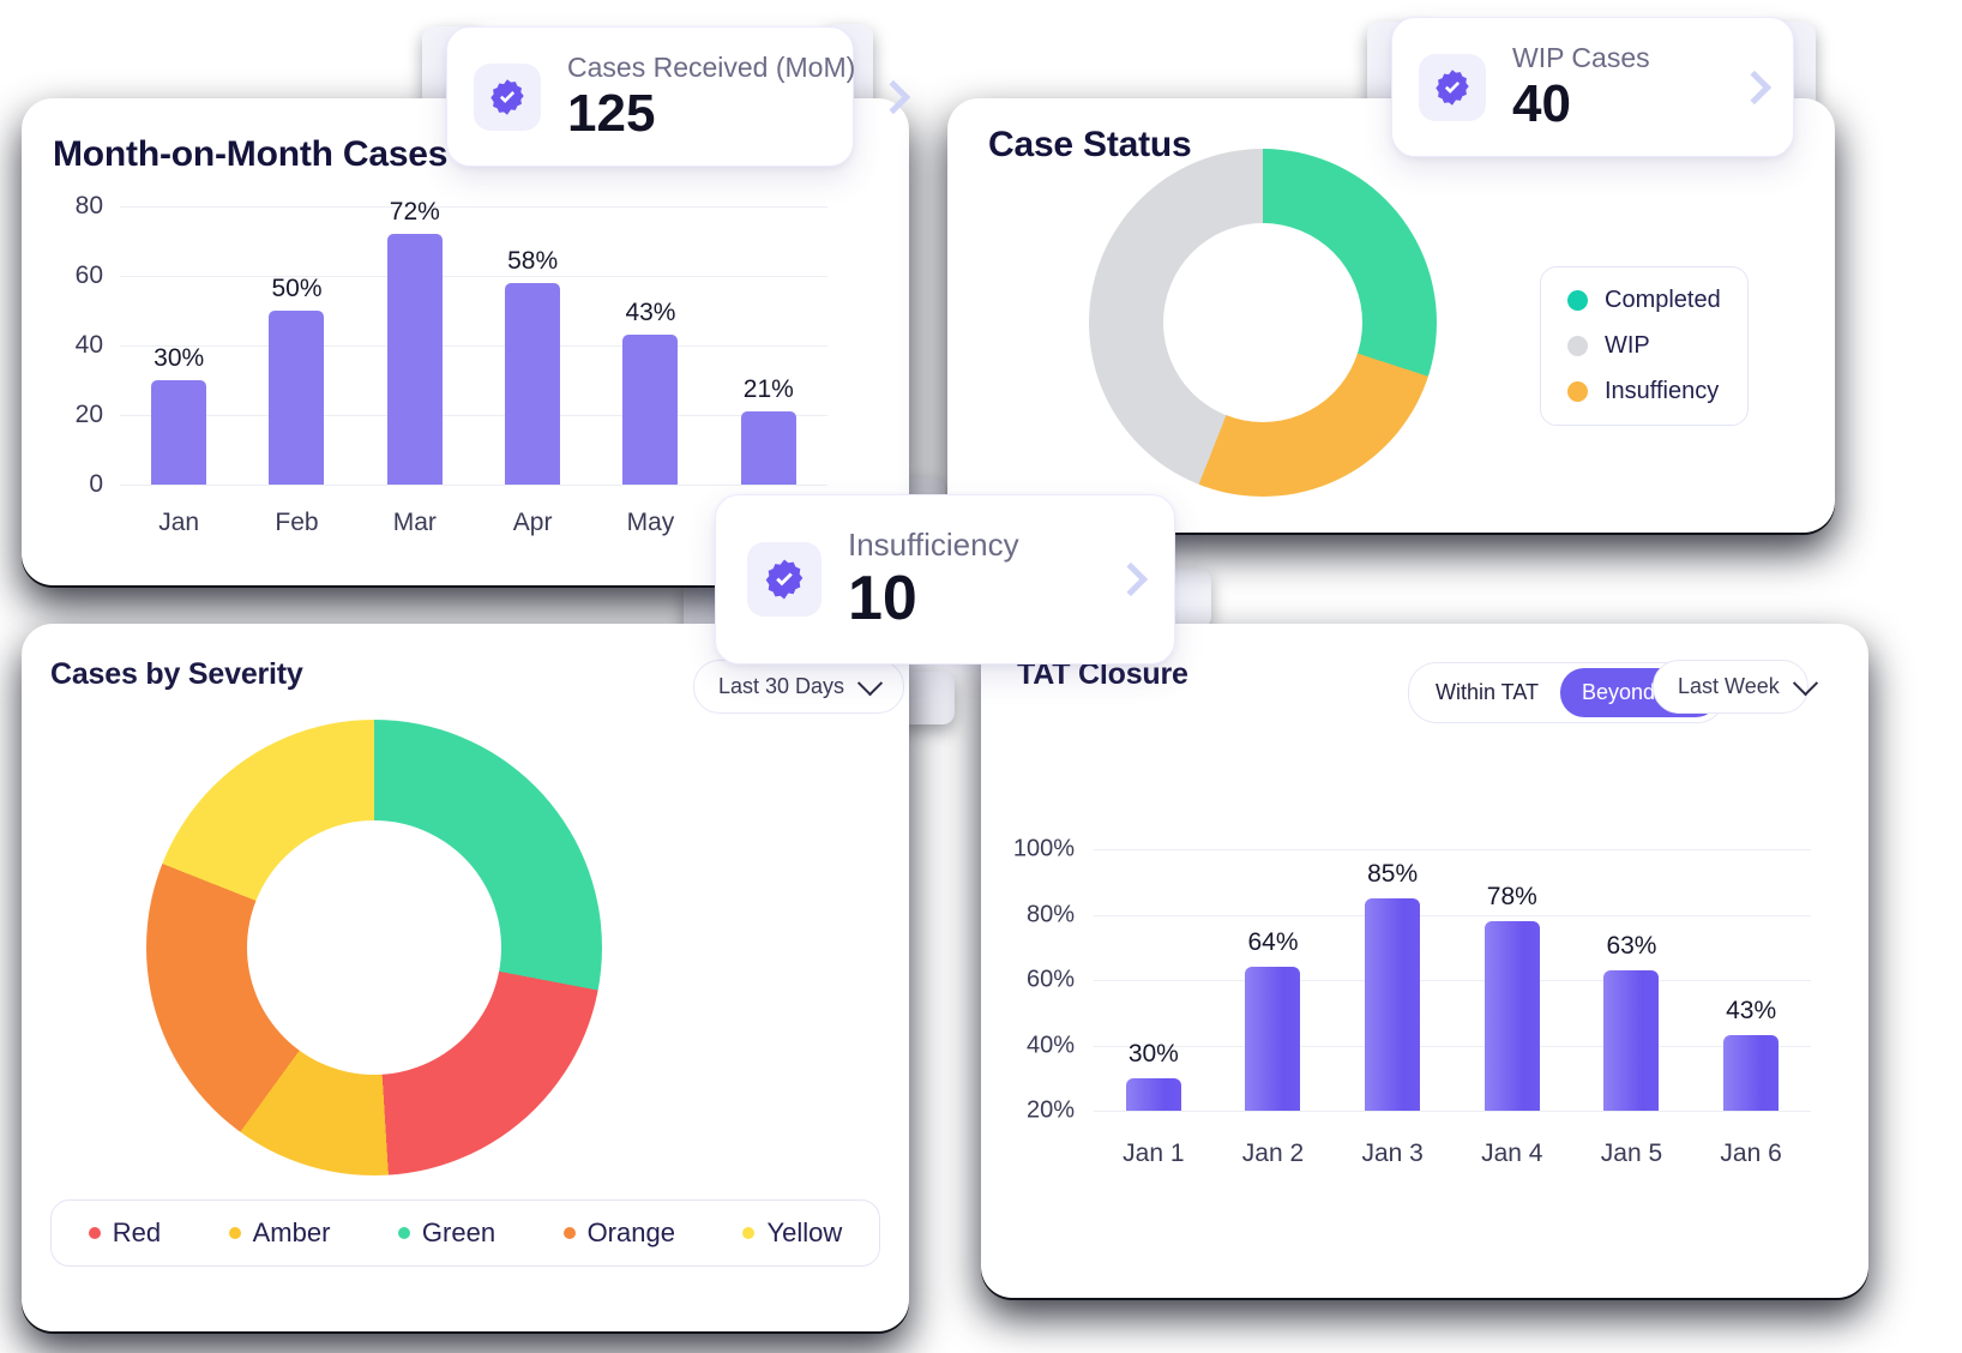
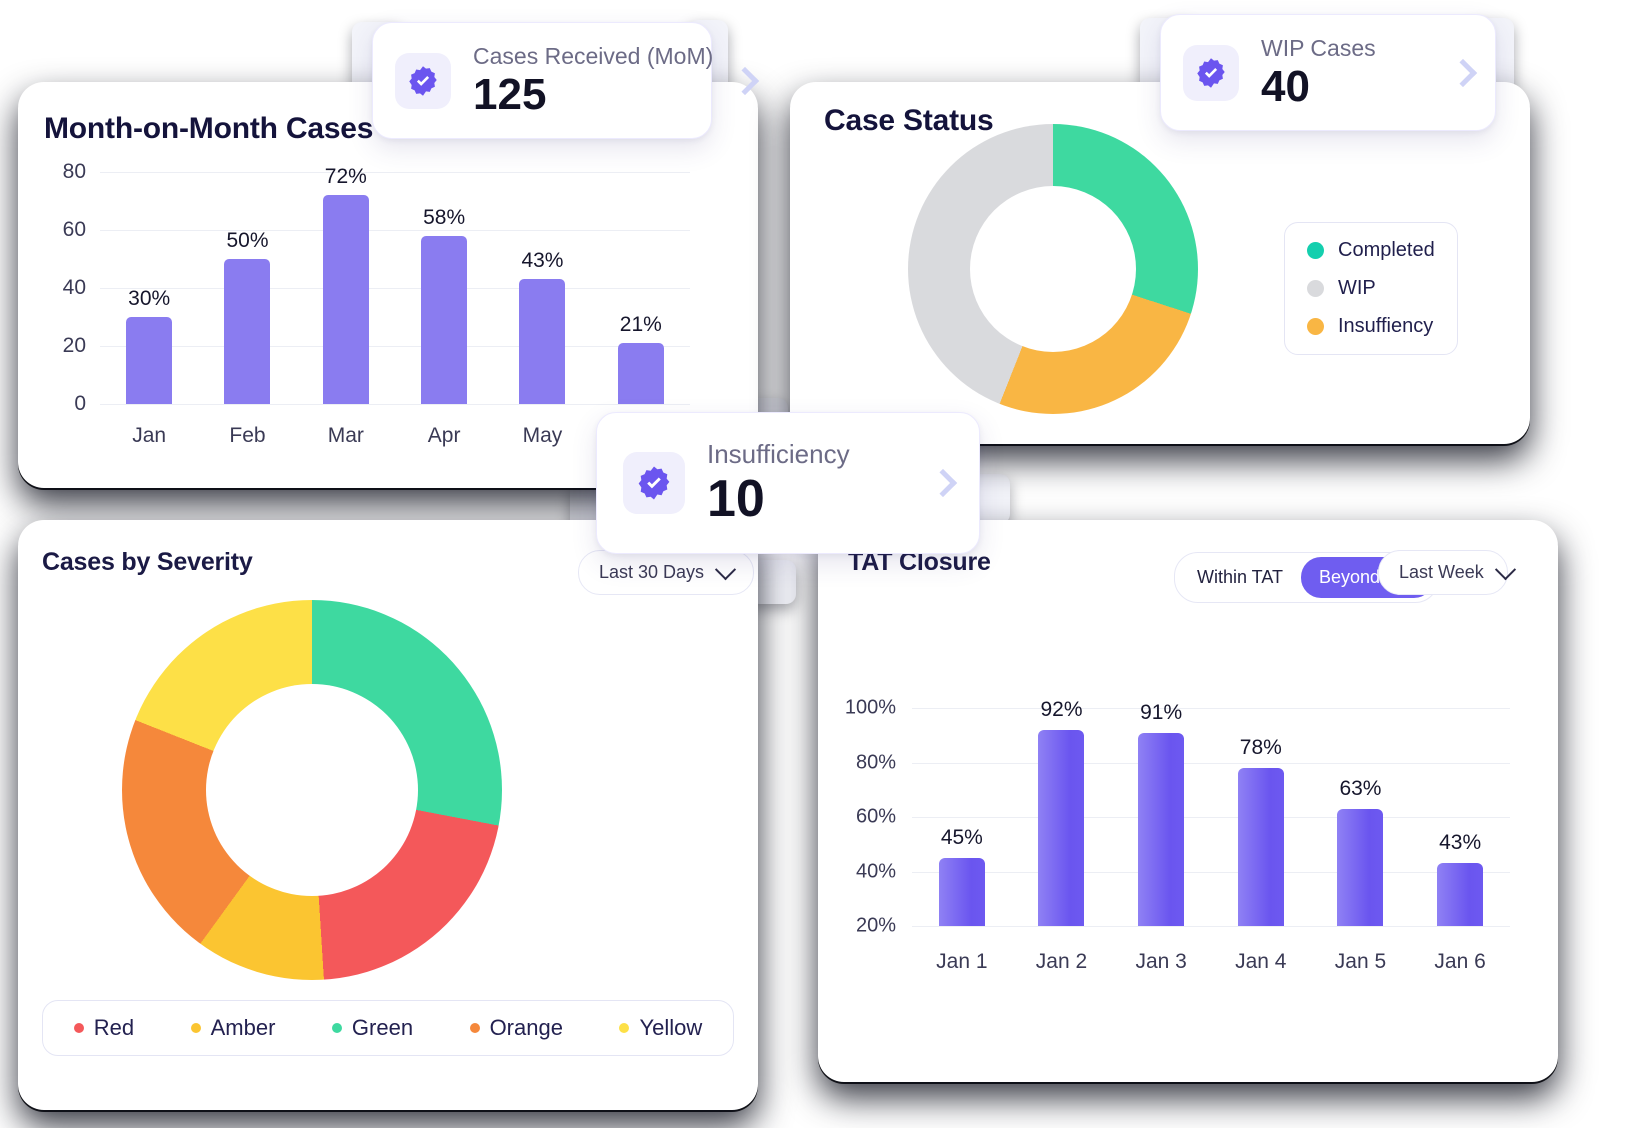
TAT Closure/Jan 1: 30% -> 45%
TAT Closure/Jan 2: 64% -> 92%
TAT Closure/Jan 3: 85% -> 91%
